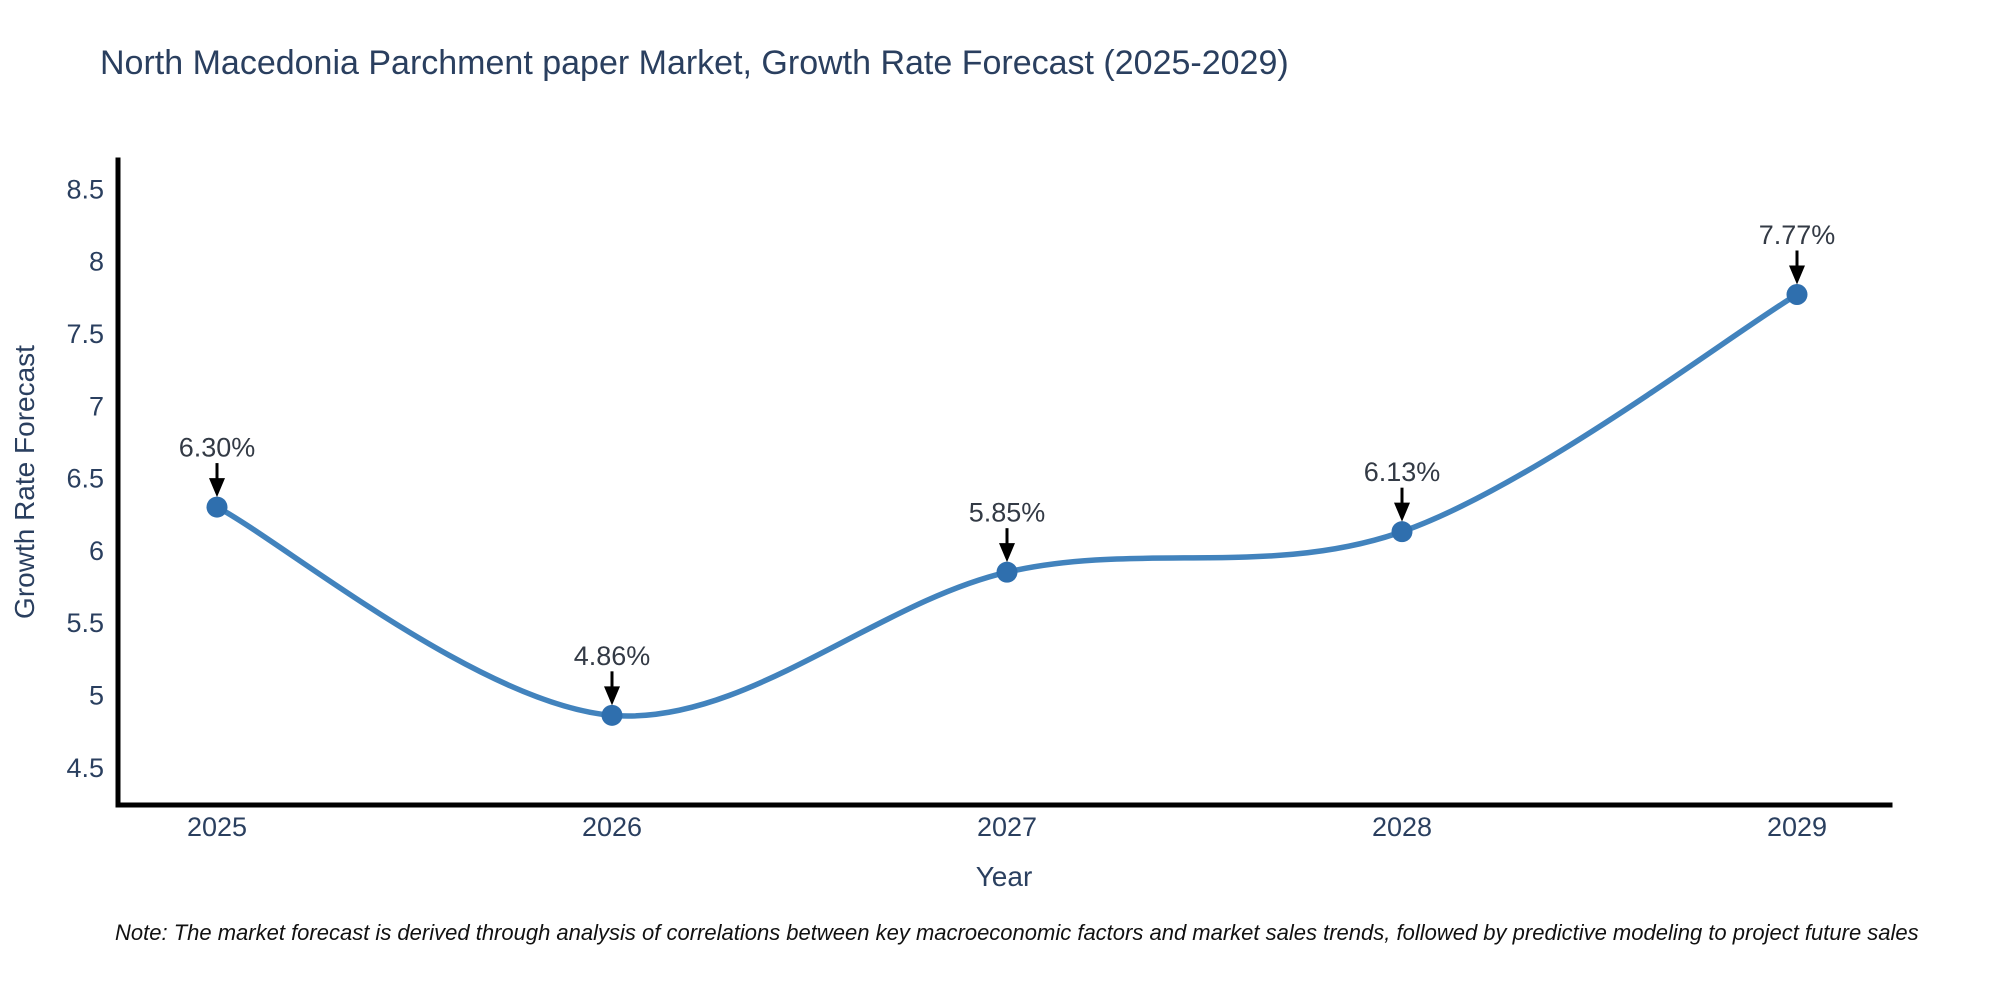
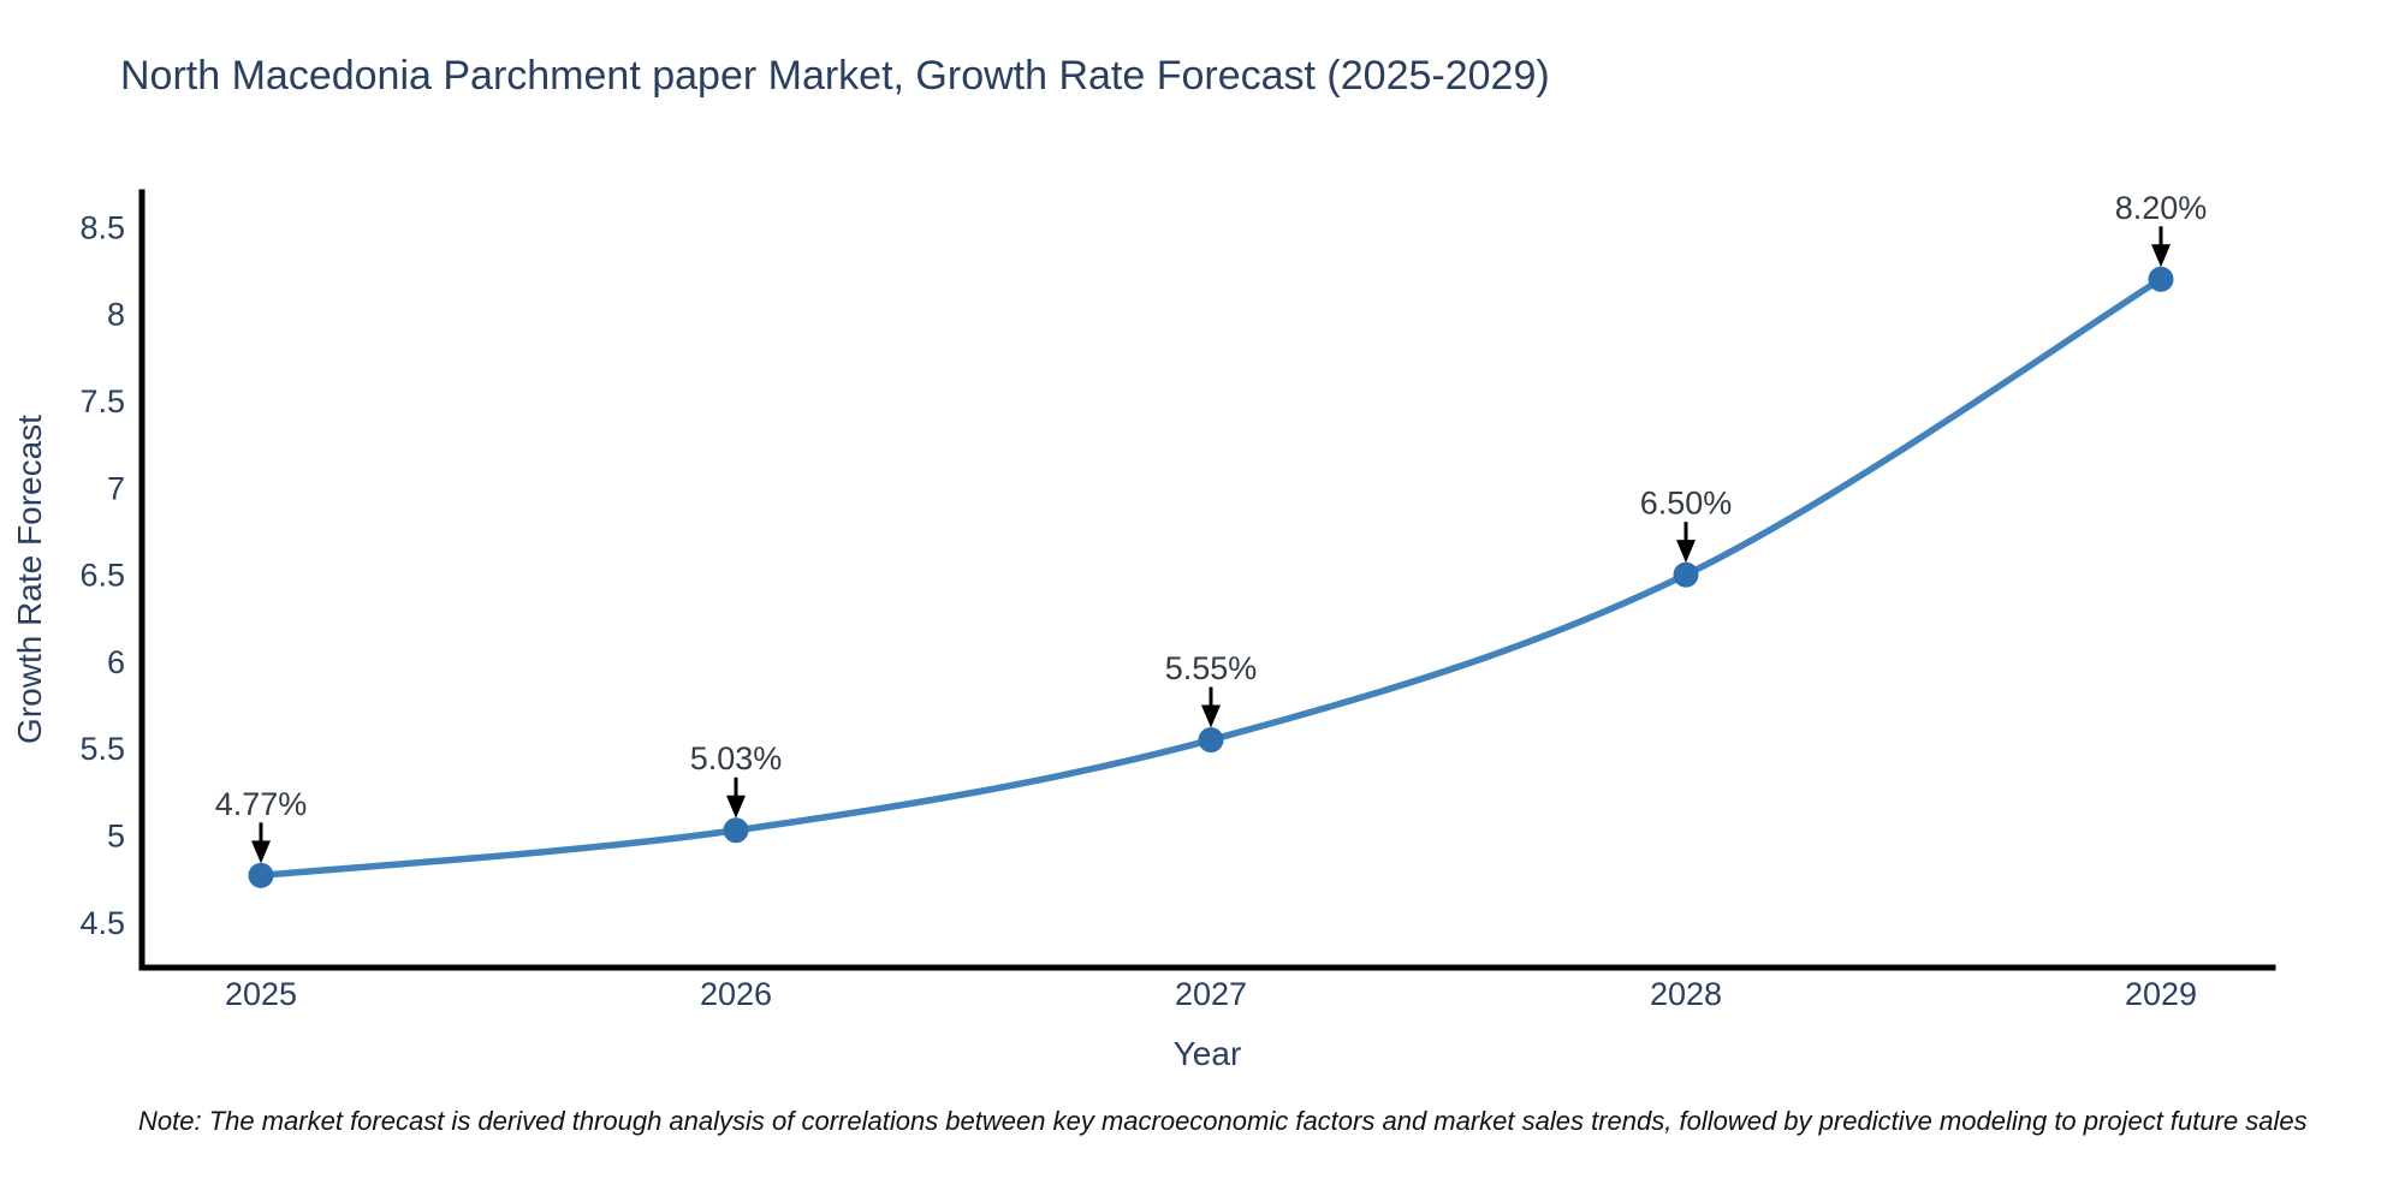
2025: 6.30% -> 4.77%
2026: 4.86% -> 5.03%
2027: 5.85% -> 5.55%
2028: 6.13% -> 6.50%
2029: 7.77% -> 8.20%
